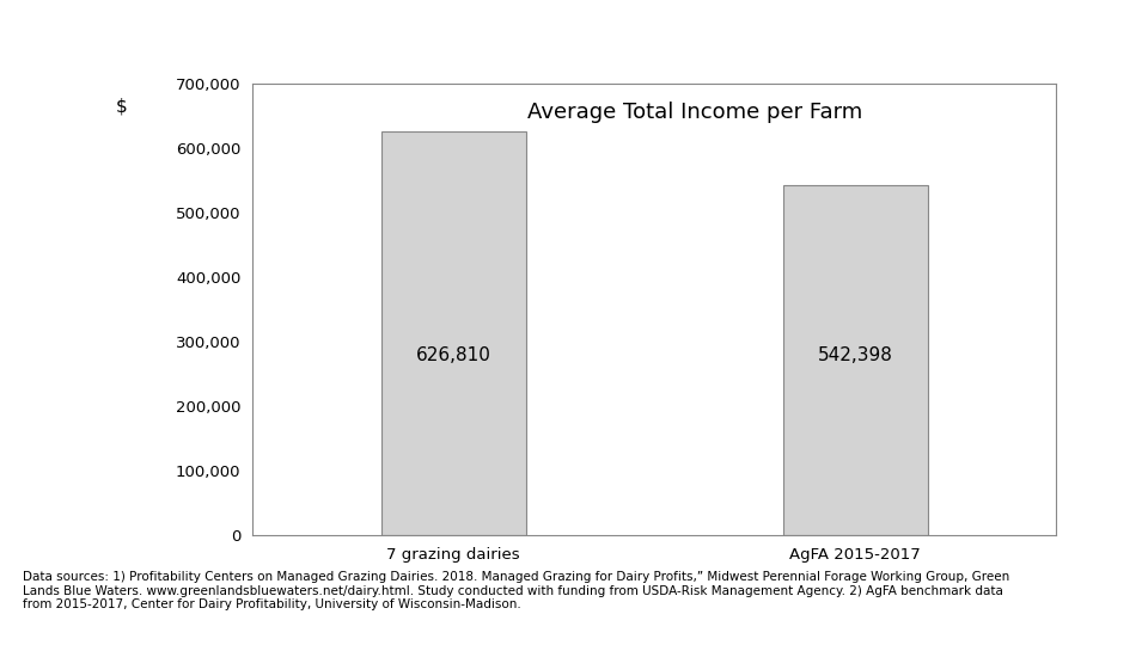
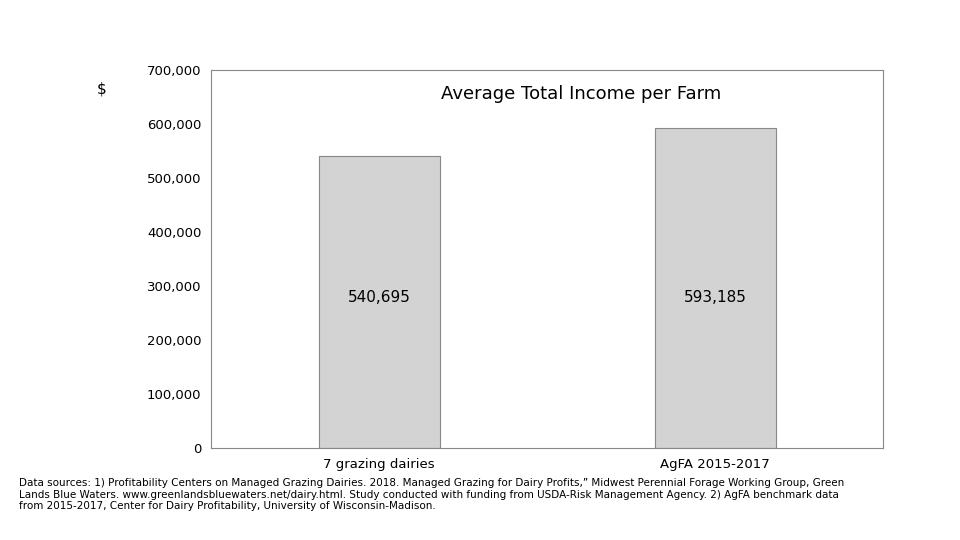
7 grazing dairies: 626,810 -> 540,695
AgFA 2015-2017: 542,398 -> 593,185
